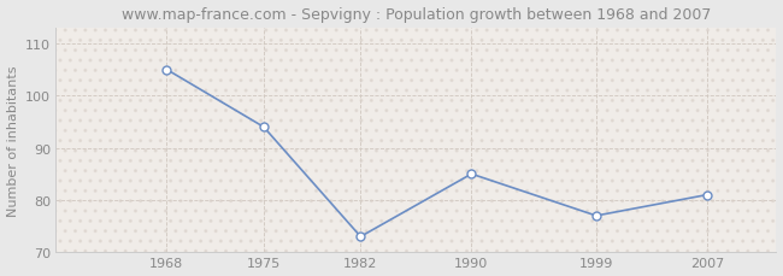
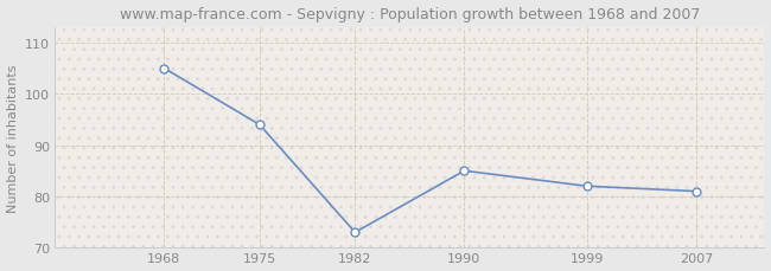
1999: 77 -> 82
